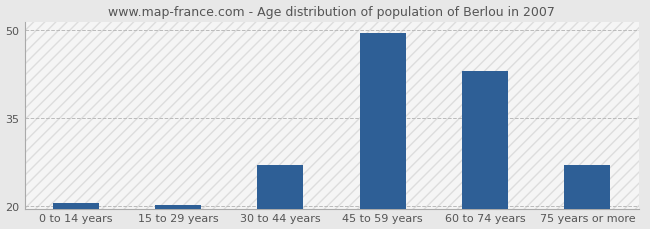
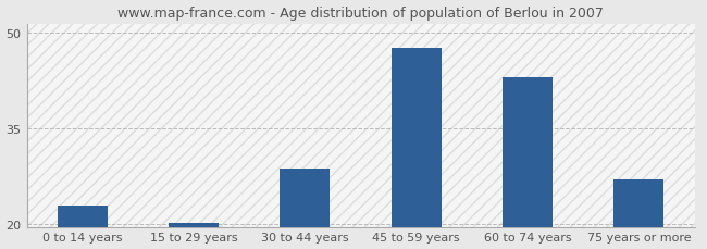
0 to 14 years: 20.5 -> 22.8
30 to 44 years: 27.0 -> 28.6
45 to 59 years: 49.5 -> 47.6
